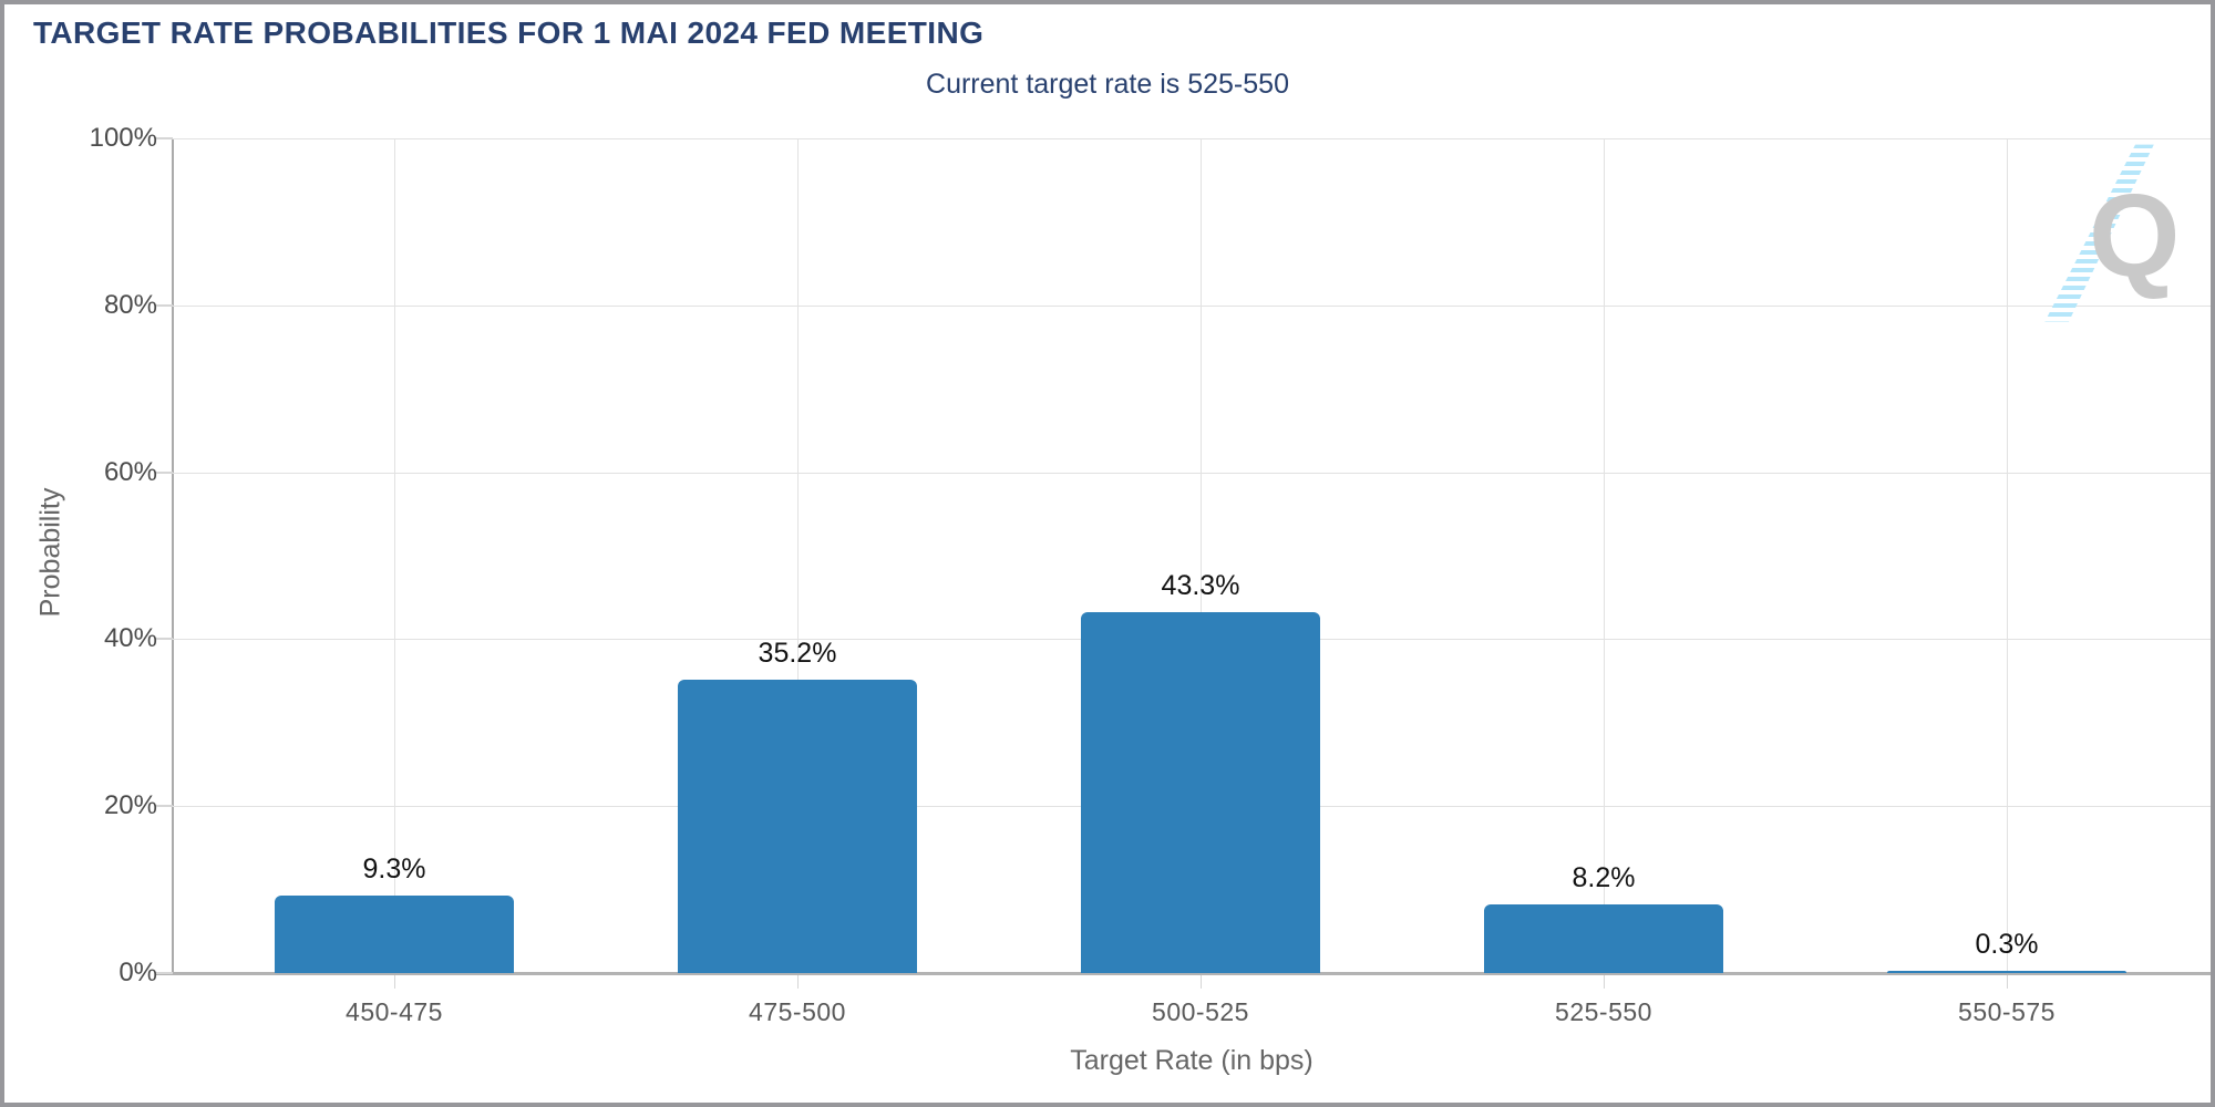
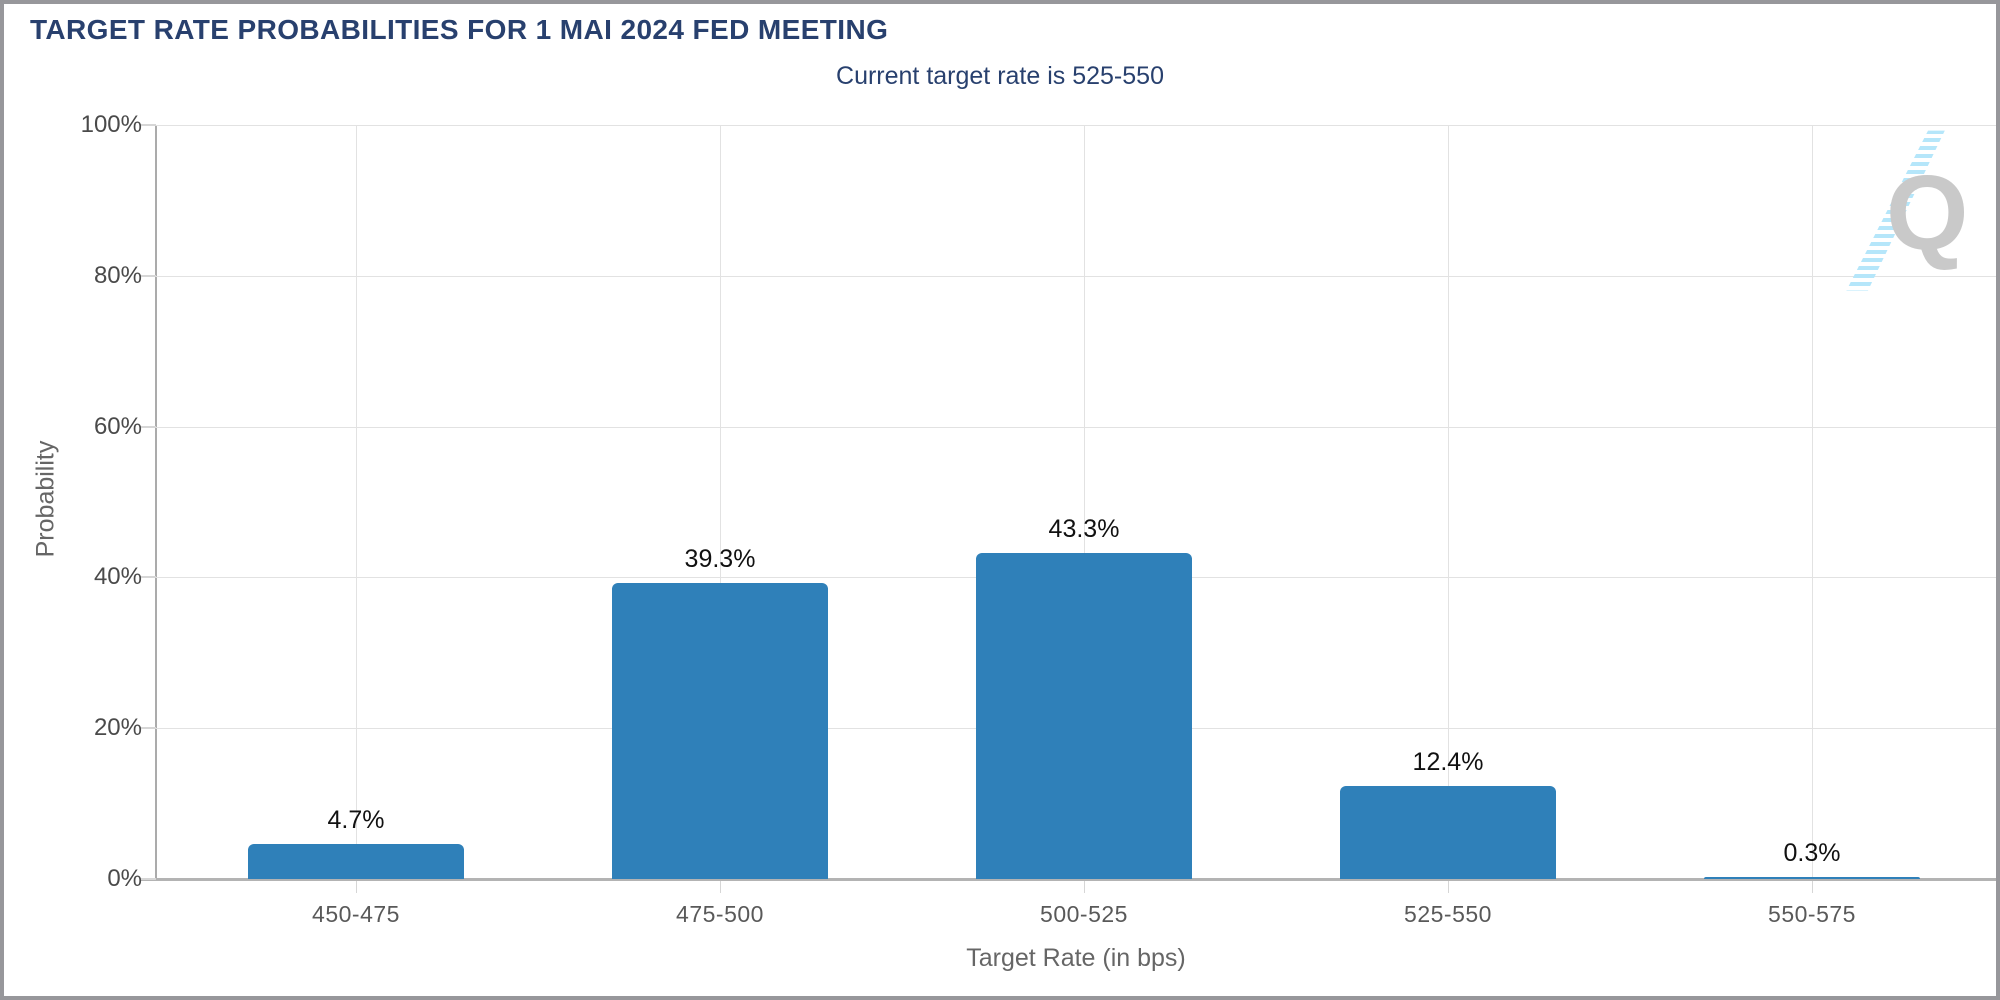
450-475: 9.3% -> 4.7%
475-500: 35.2% -> 39.3%
525-550: 8.2% -> 12.4%
